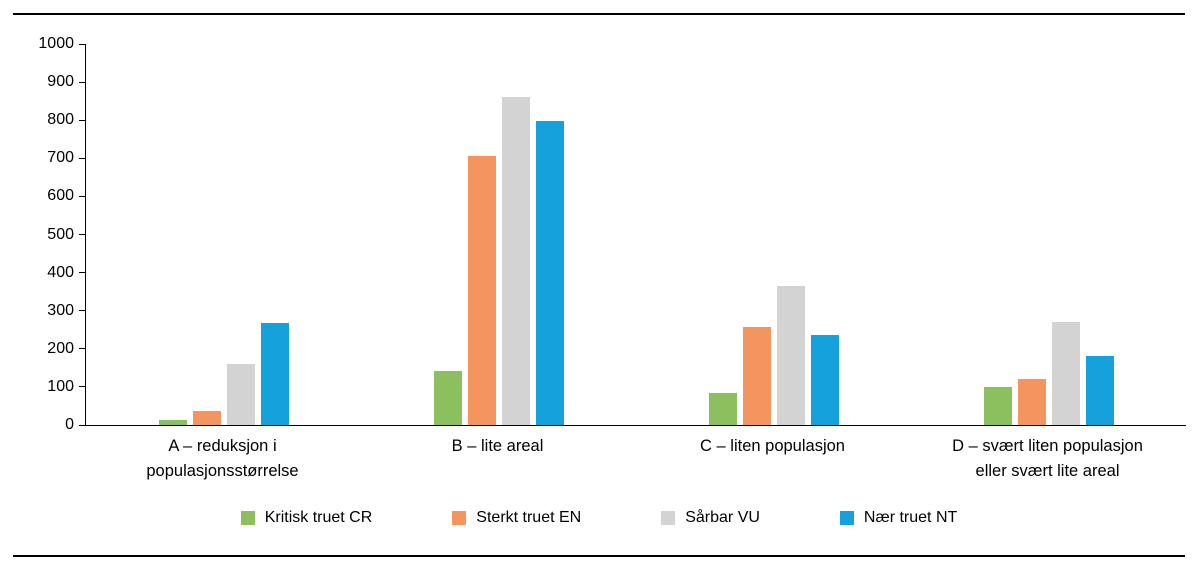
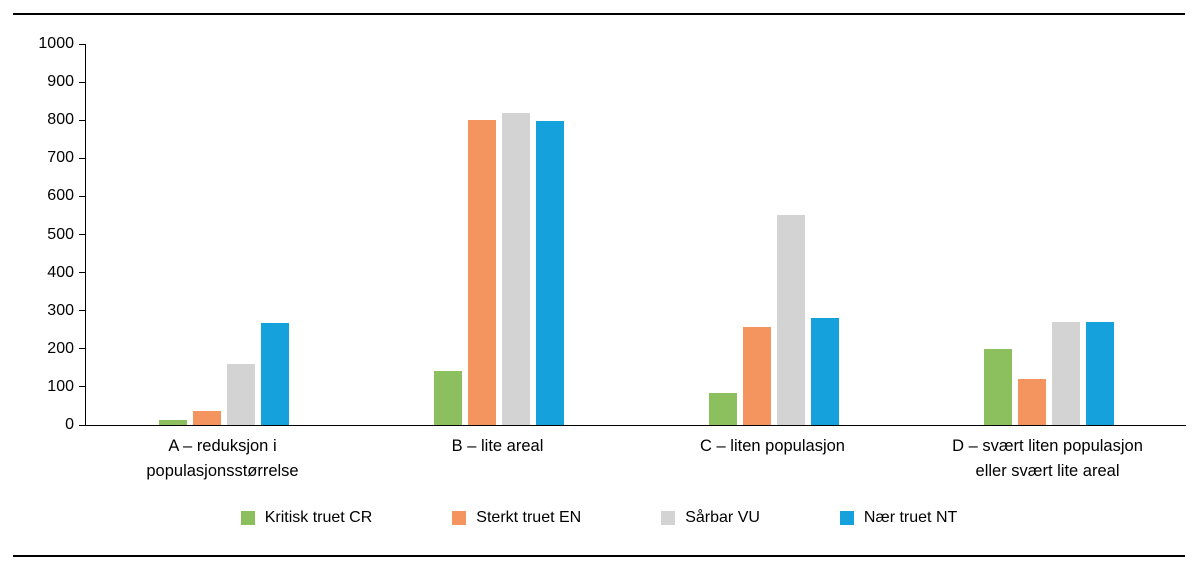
Sterkt truet EN/B – lite areal: 710 -> 800
Sårbar VU/B – lite areal: 860 -> 820
Sårbar VU/C – liten populasjon: 360 -> 550
Nær truet NT/C – liten populasjon: 240 -> 280
Kritisk truet CR/D – svært liten populasjon eller svært lite areal: 100 -> 200
Nær truet NT/D – svært liten populasjon eller svært lite areal: 180 -> 270
